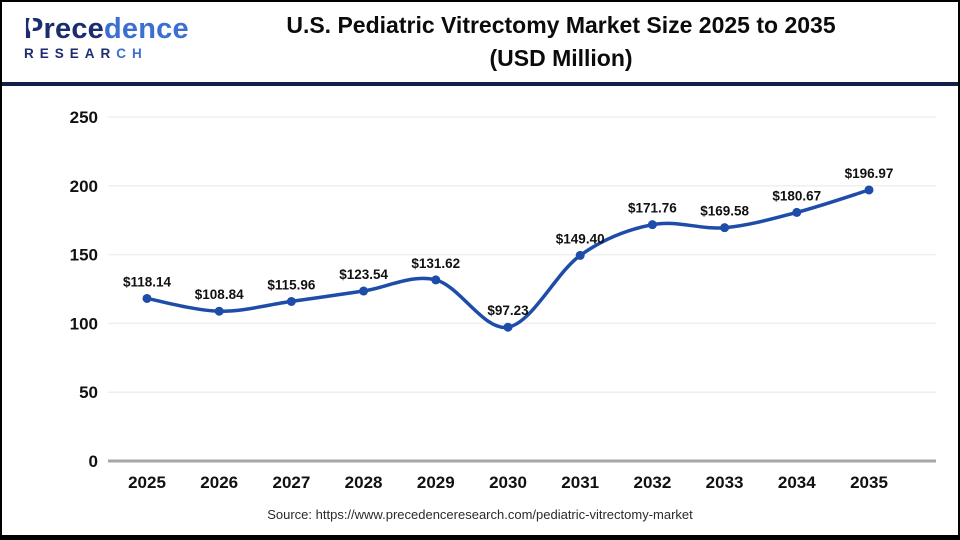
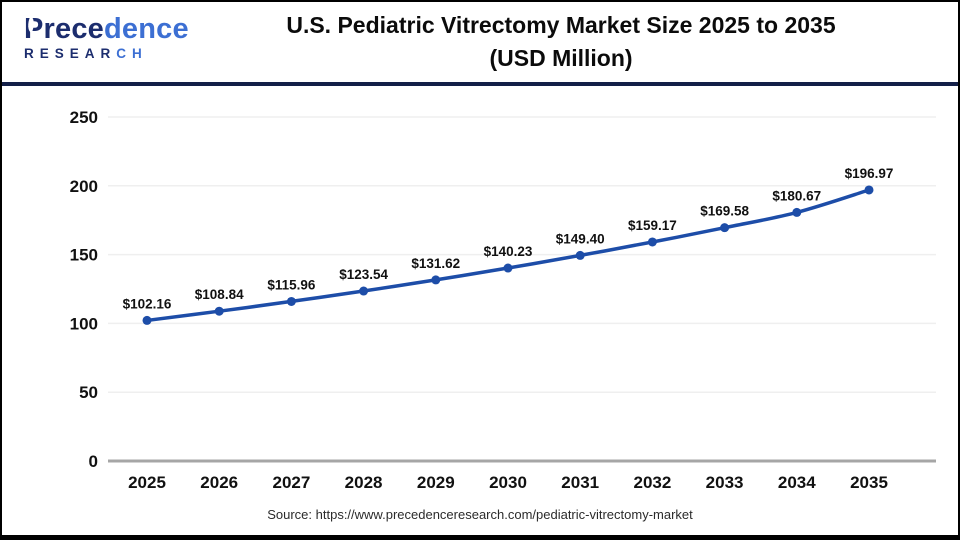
2025: $118.14 -> $102.16
2030: $97.23 -> $140.23
2032: $171.76 -> $159.17
